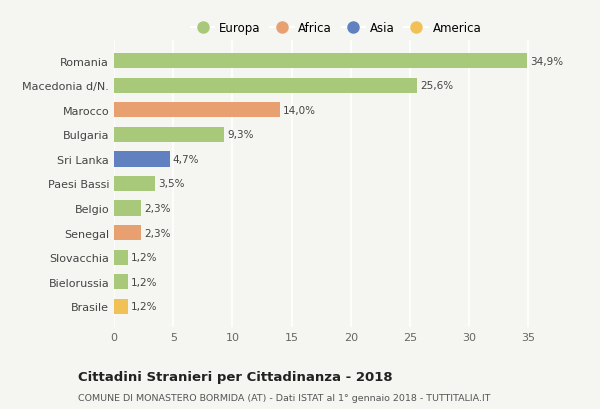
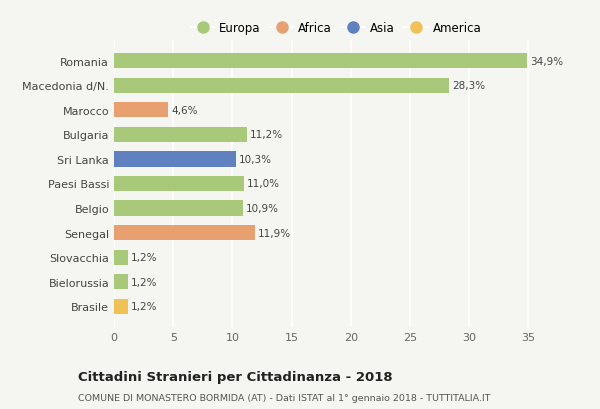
Macedonia d/N.: 25,6% -> 28,3%
Marocco: 14,0% -> 4,6%
Bulgaria: 9,3% -> 11,2%
Sri Lanka: 4,7% -> 10,3%
Paesi Bassi: 3,5% -> 11,0%
Belgio: 2,3% -> 10,9%
Senegal: 2,3% -> 11,9%
